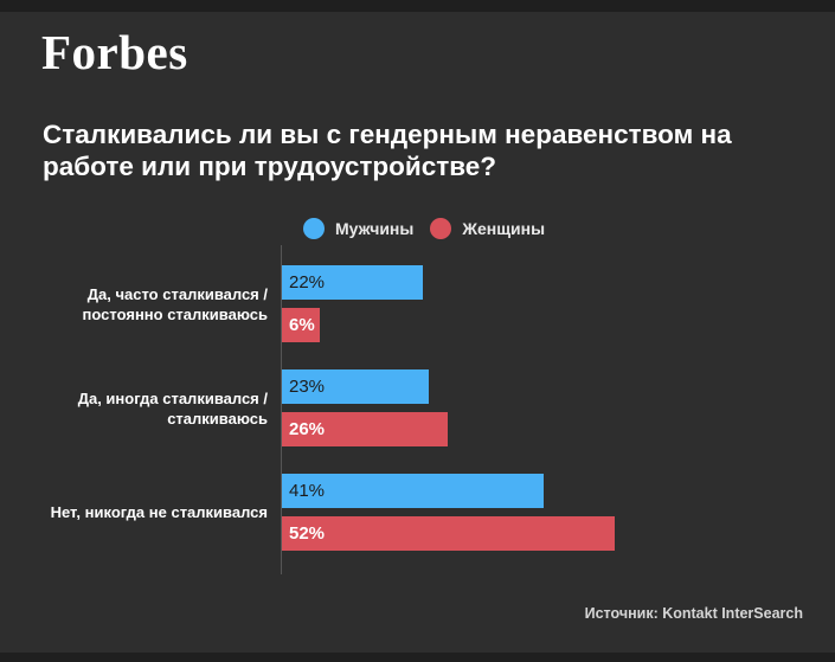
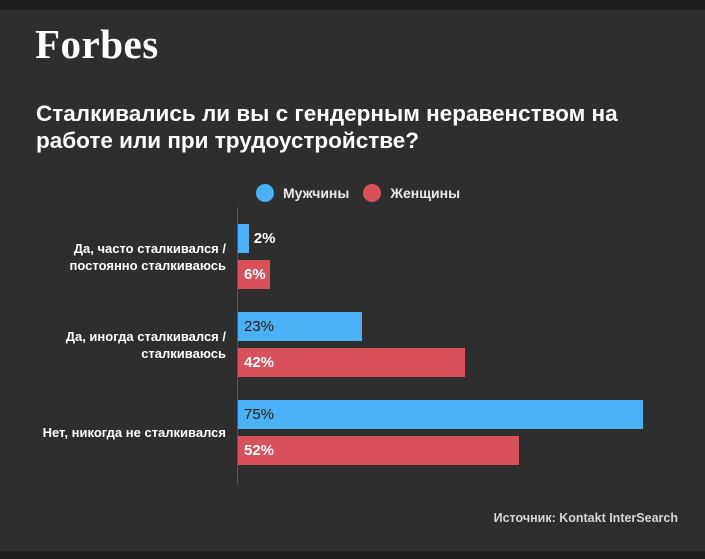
Мужчины/Да, часто сталкивался / постоянно сталкиваюсь: 22% -> 2%
Женщины/Да, иногда сталкивался / сталкиваюсь: 26% -> 42%
Мужчины/Нет, никогда не сталкивался: 41% -> 75%
